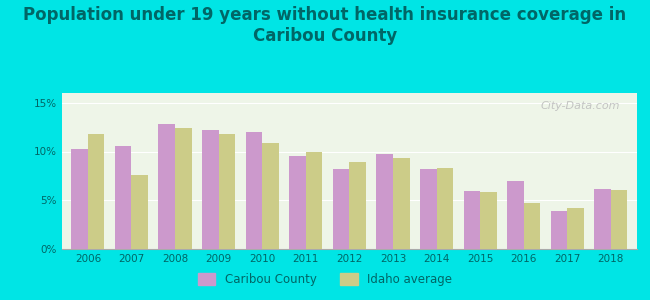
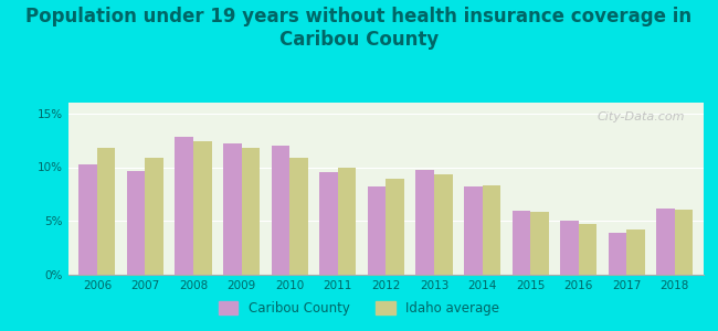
Caribou County/2007: 10.6% -> 9.6%
Idaho average/2007: 7.6% -> 10.9%
Caribou County/2016: 7.0% -> 5.0%
